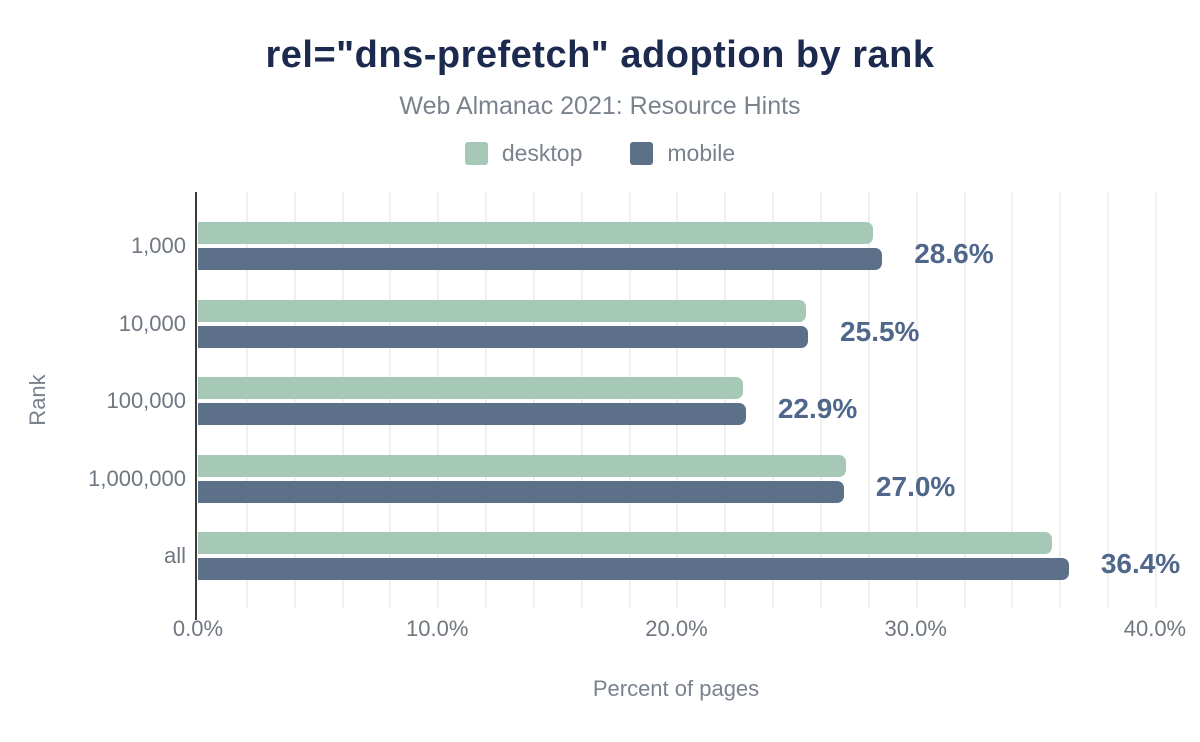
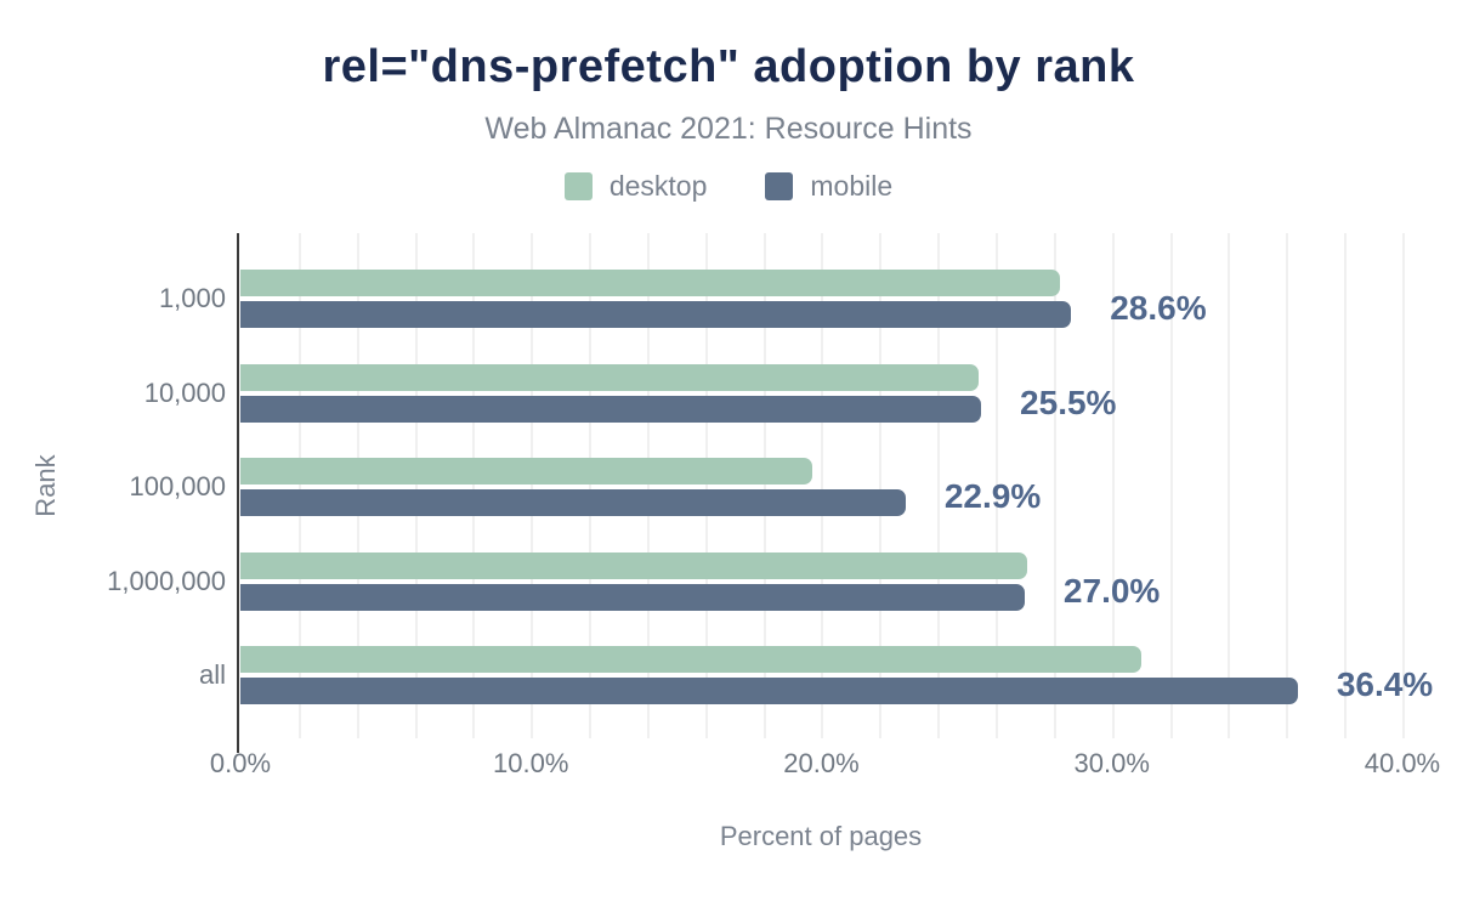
desktop/100,000: 22.8% -> 19.7%
desktop/all: 35.7% -> 31.0%
